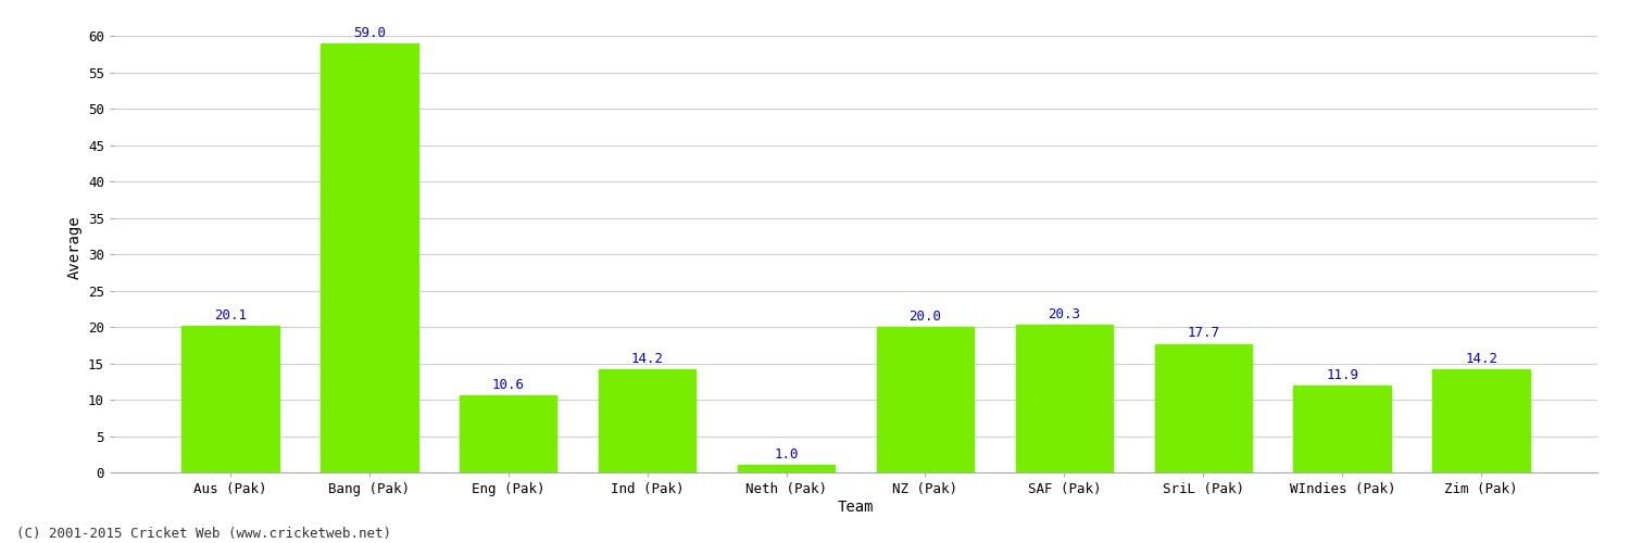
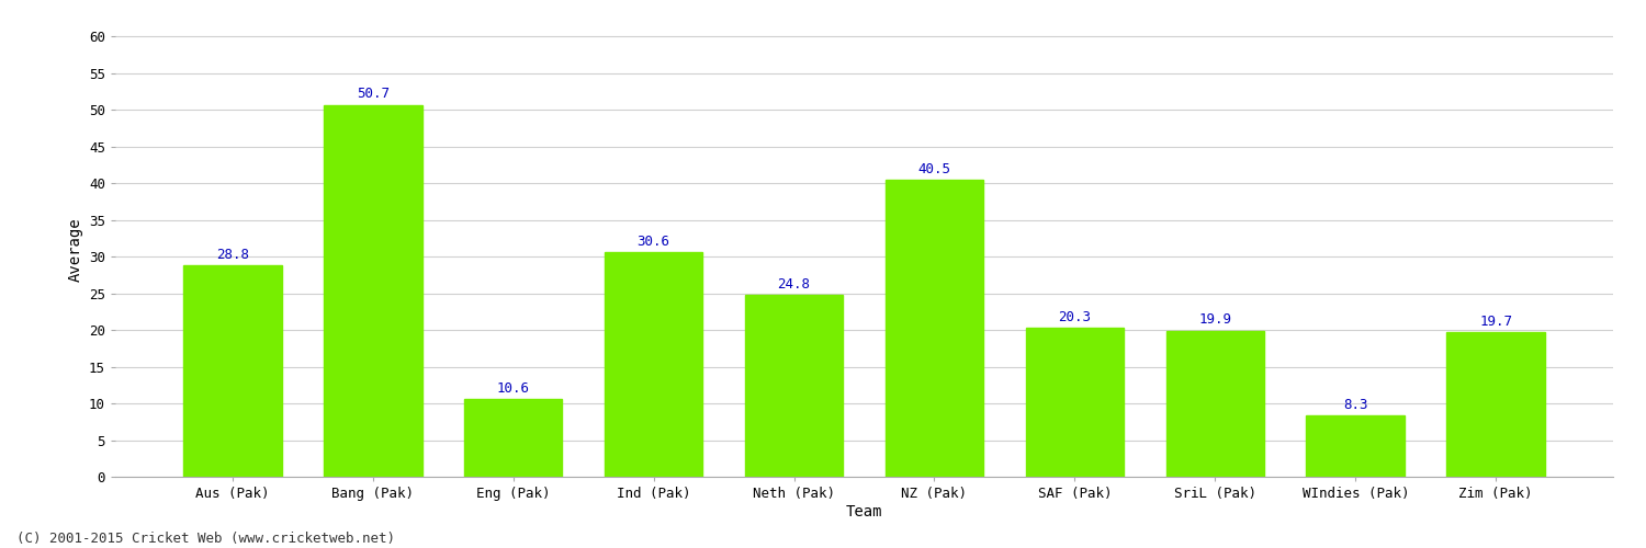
Aus (Pak): 20.1 -> 28.8
Bang (Pak): 59.0 -> 50.7
Ind (Pak): 14.2 -> 30.6
Neth (Pak): 1.0 -> 24.8
NZ (Pak): 20.0 -> 40.5
SriL (Pak): 17.7 -> 19.9
WIndies (Pak): 11.9 -> 8.3
Zim (Pak): 14.2 -> 19.7
